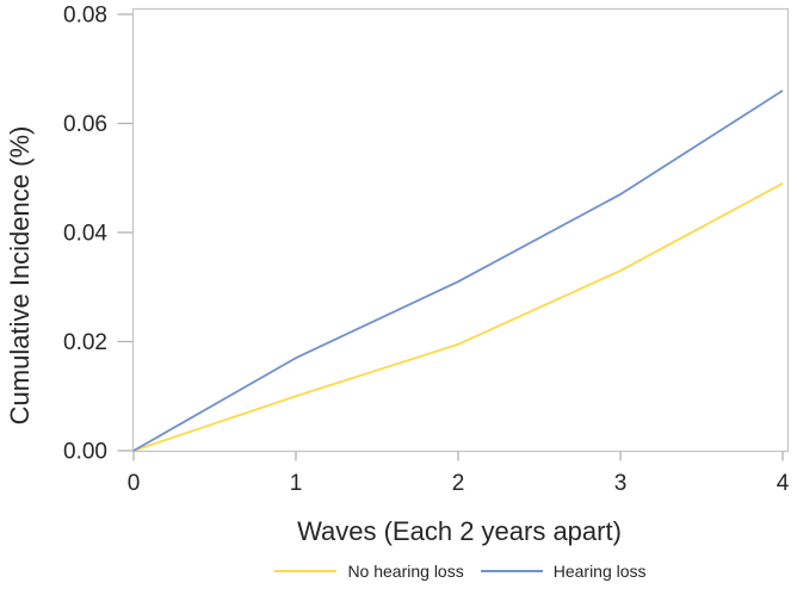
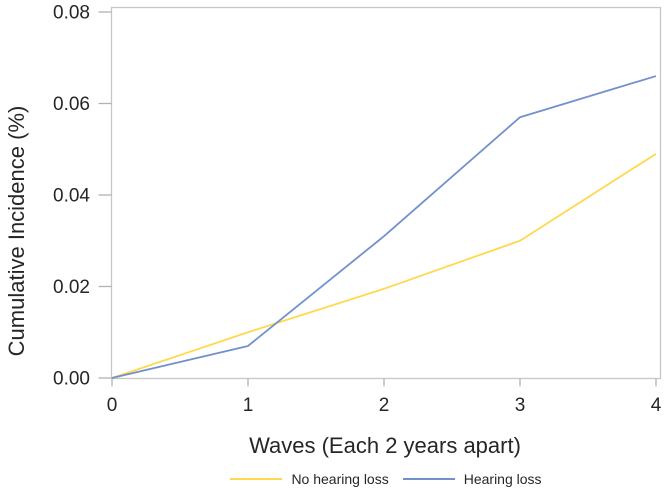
Hearing loss/1: 0.017 -> 0.007
No hearing loss/3: 0.033 -> 0.030
Hearing loss/3: 0.047 -> 0.057
